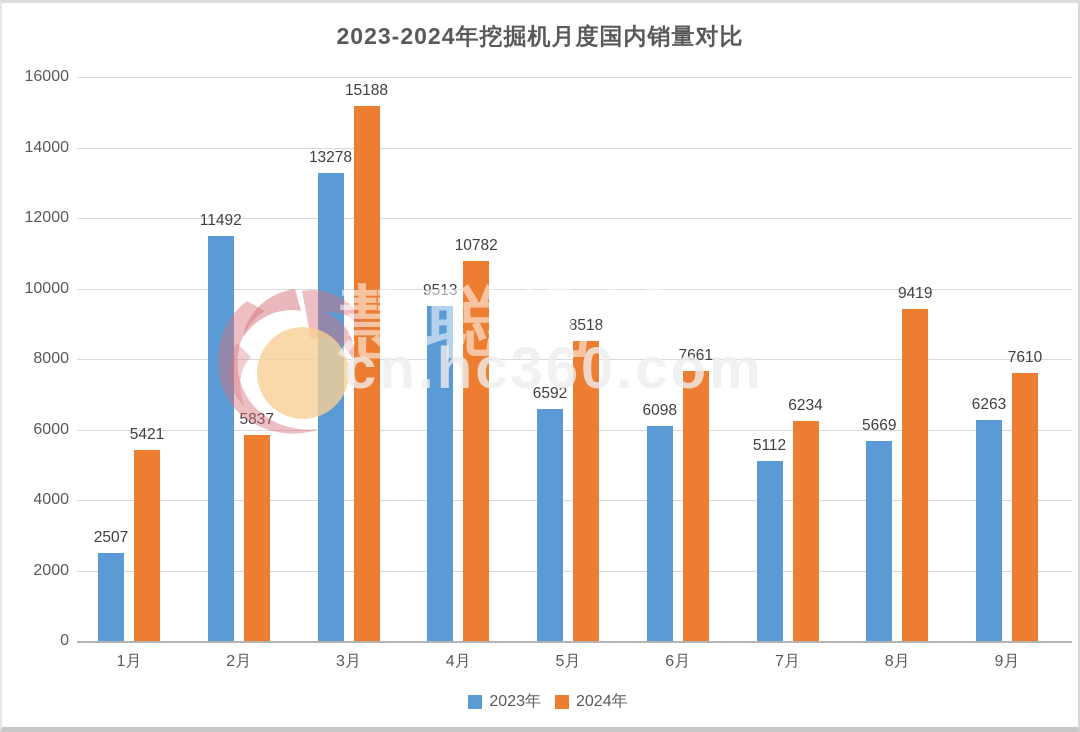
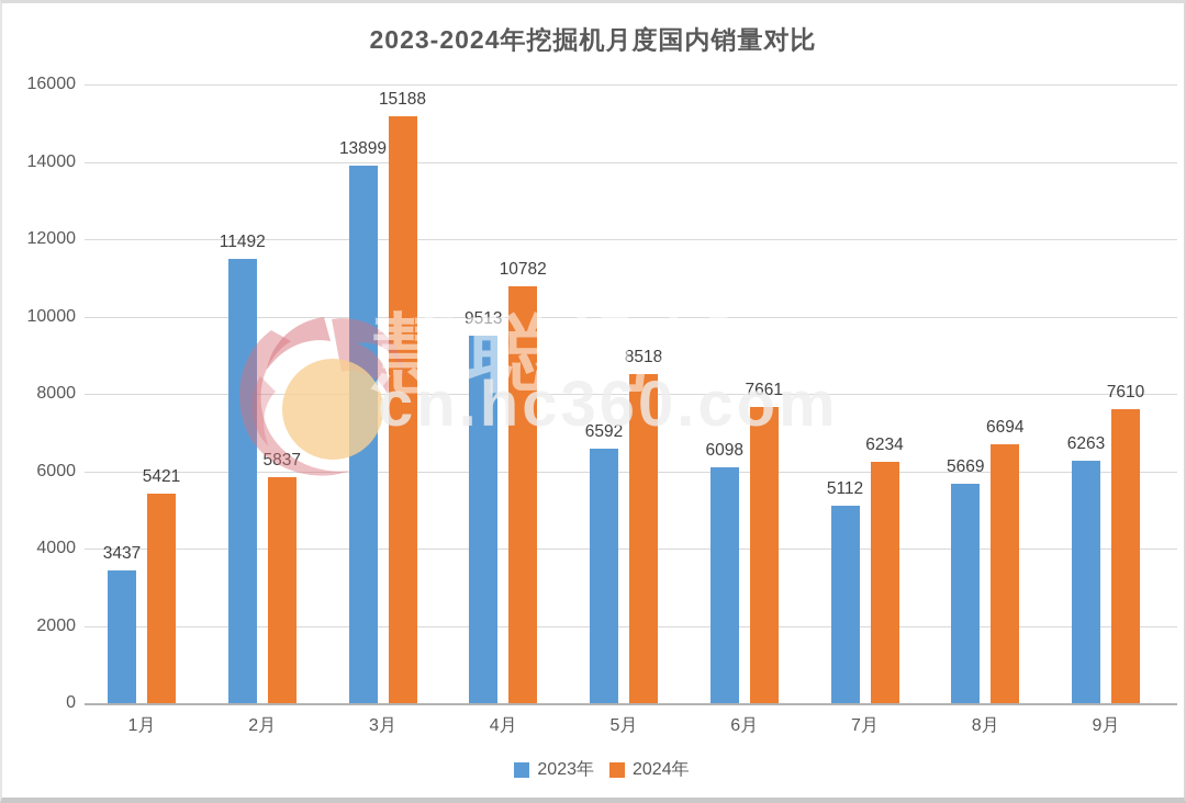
2023年/1月: 2507 -> 3437
2023年/3月: 13278 -> 13899
2024年/8月: 9419 -> 6694
